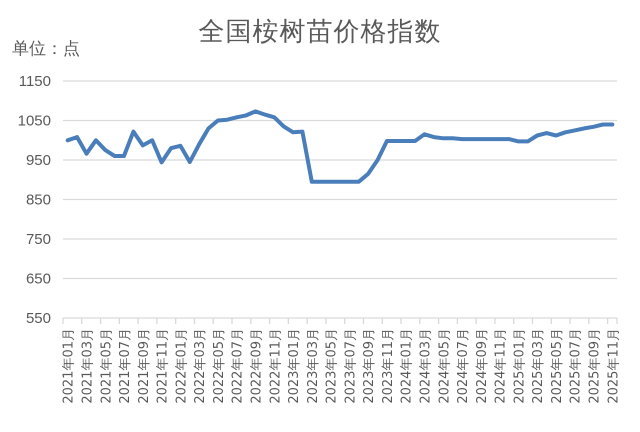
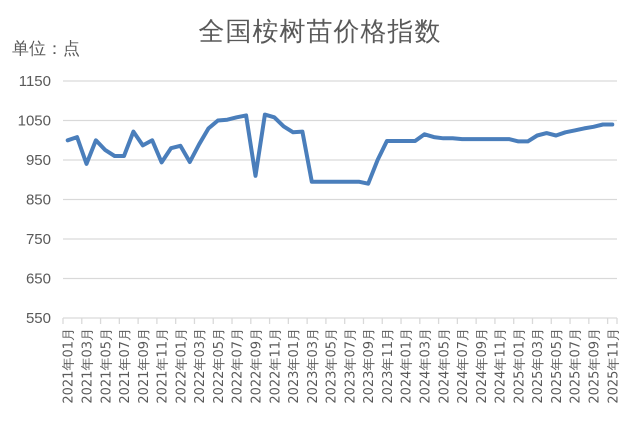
2021年03月: 970 -> 940
2022年09月: 1070 -> 910
2023年09月: 920 -> 890
